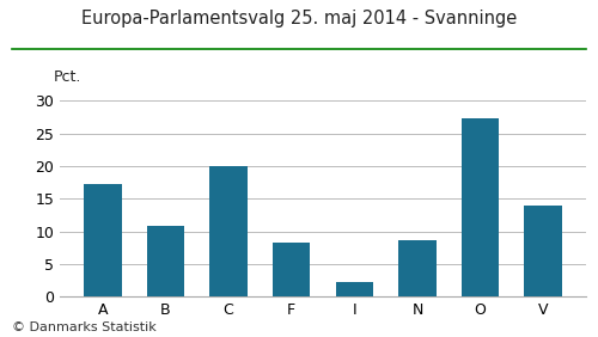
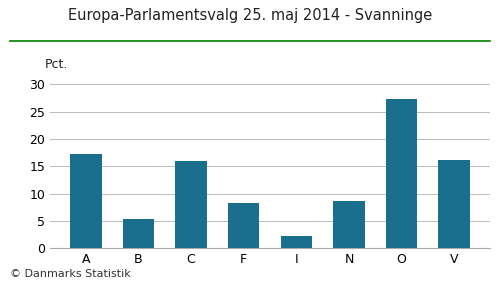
B: 10.8 -> 5.4
C: 20.0 -> 16.0
V: 14.0 -> 16.1
